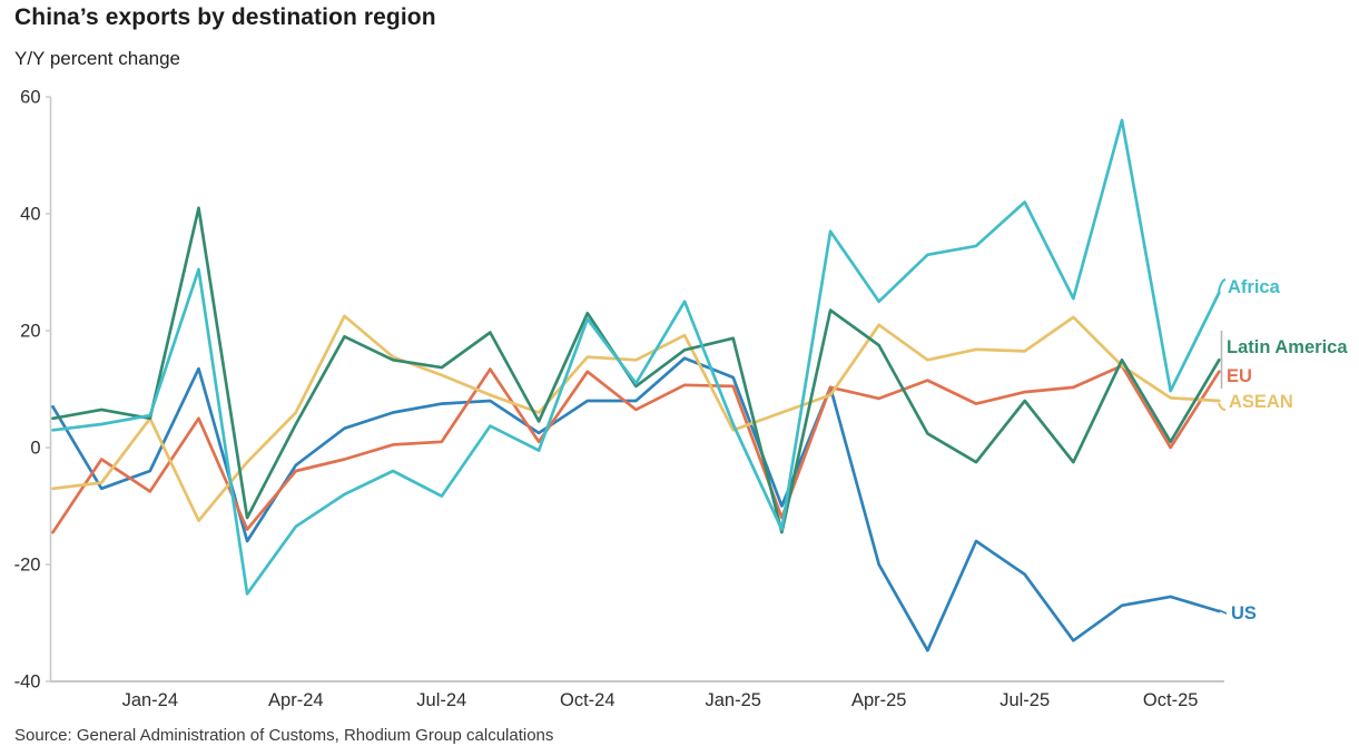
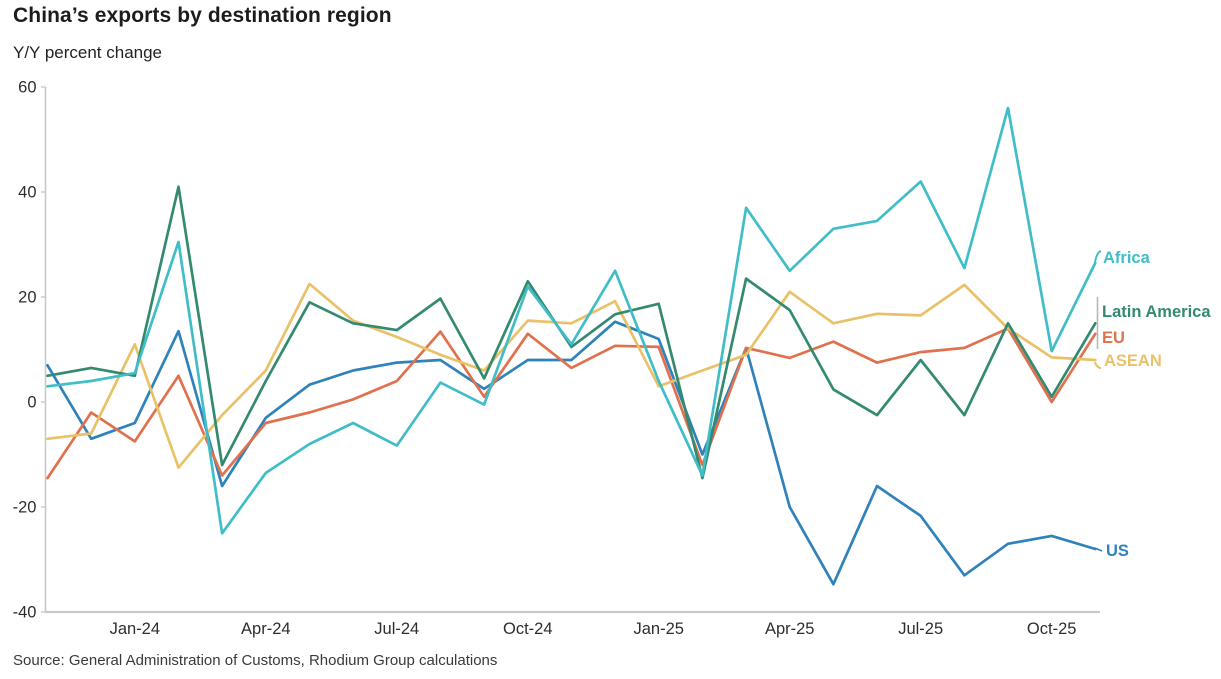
ASEAN/Jan-24: 5 -> 11
EU/Jul-24: 1 -> 4
